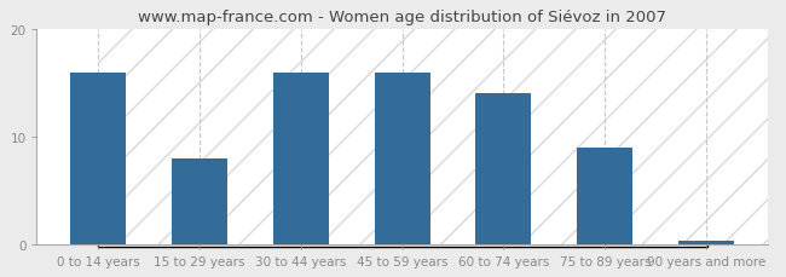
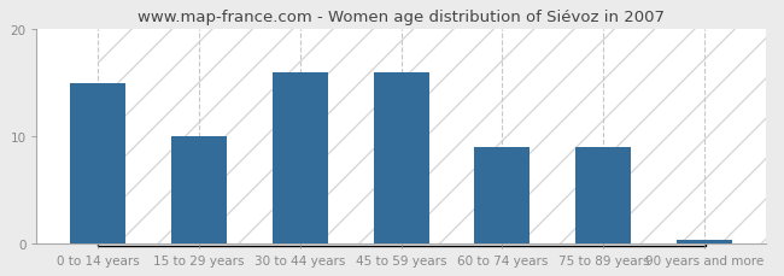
0 to 14 years: 16.0 -> 15.0
15 to 29 years: 8.0 -> 10.0
60 to 74 years: 14.0 -> 9.0
